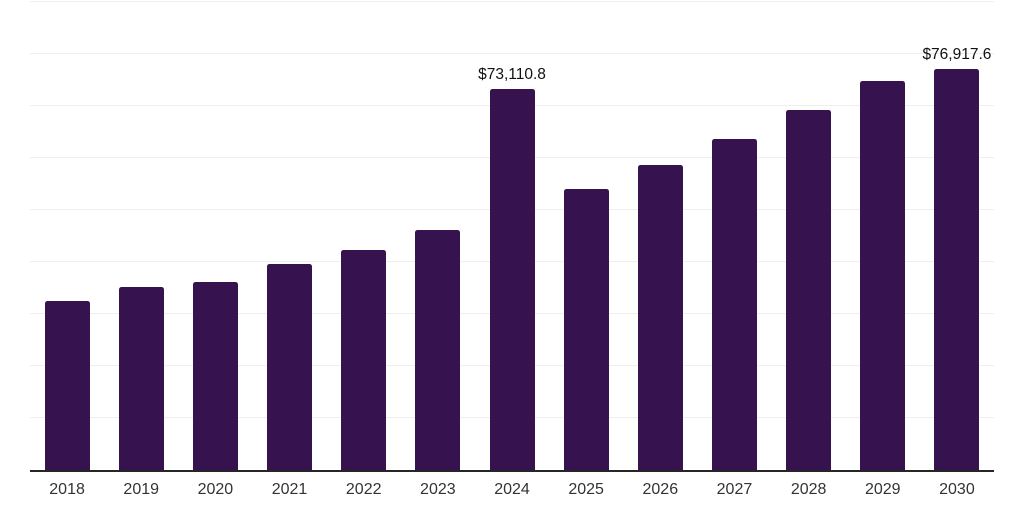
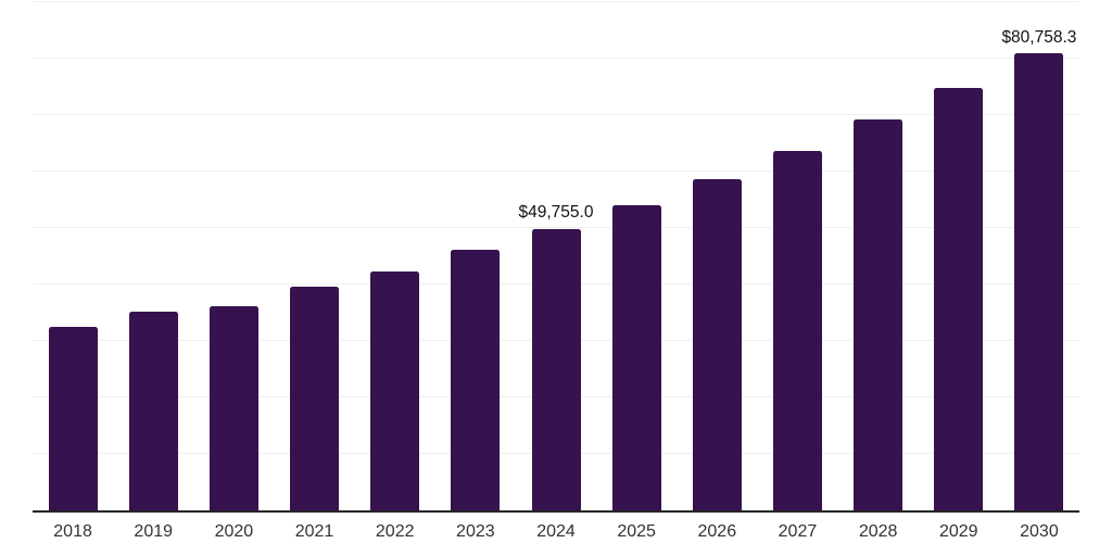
2024: $73,110.8 -> $49,755.0
2030: $76,917.6 -> $80,758.3
